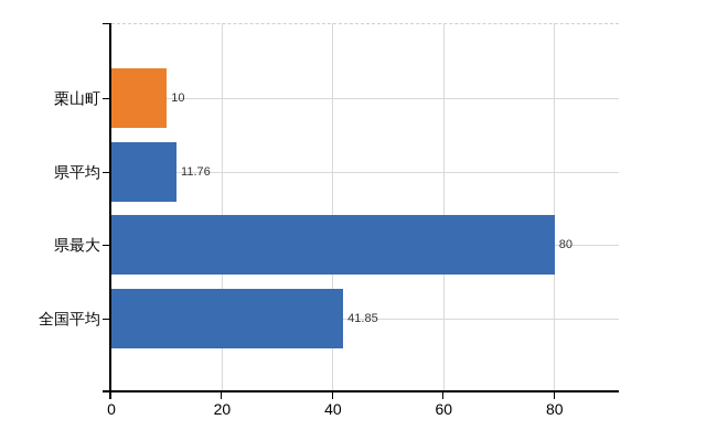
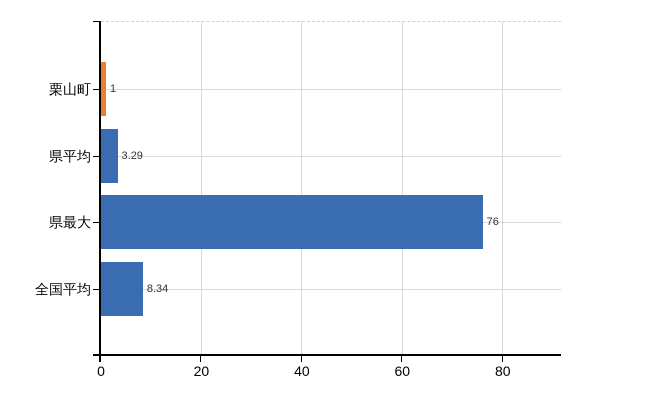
栗山町: 10 -> 1
県平均: 11.76 -> 3.29
県最大: 80 -> 76
全国平均: 41.85 -> 8.34
